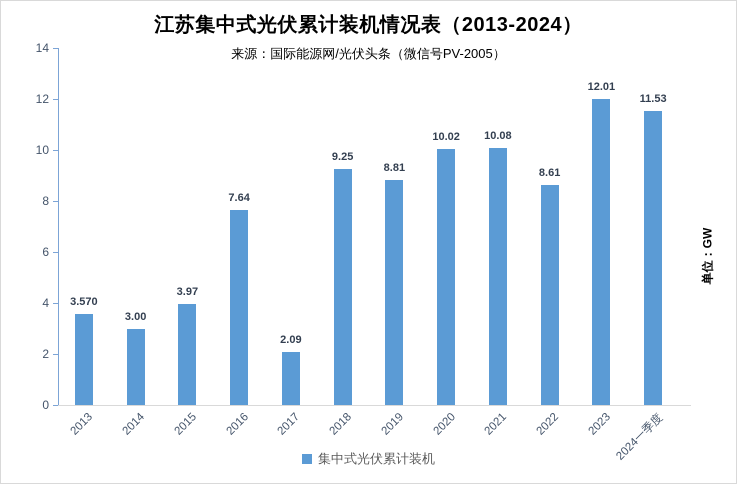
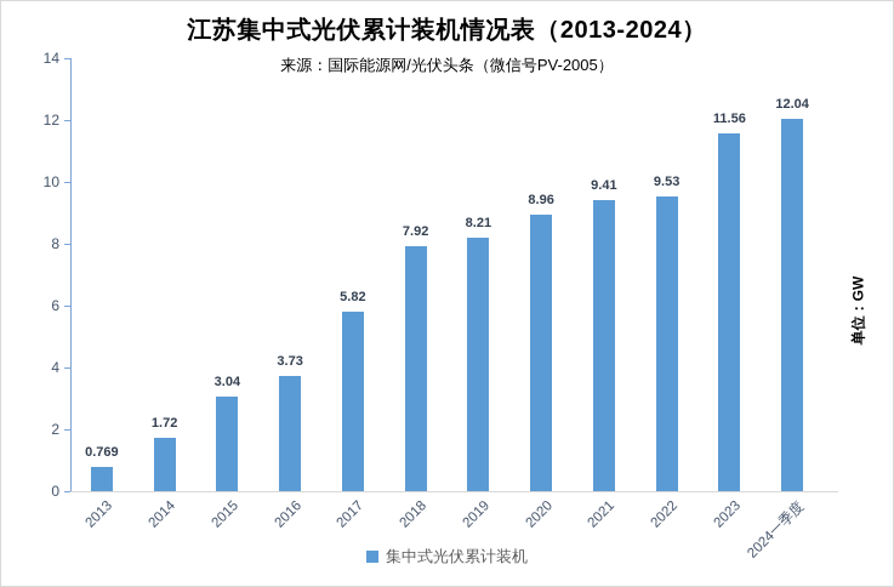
2013: 3.570 -> 0.769
2014: 3.00 -> 1.72
2015: 3.97 -> 3.04
2016: 7.64 -> 3.73
2017: 2.09 -> 5.82
2018: 9.25 -> 7.92
2019: 8.81 -> 8.21
2020: 10.02 -> 8.96
2021: 10.08 -> 9.41
2022: 8.61 -> 9.53
2023: 12.01 -> 11.56
2024一季度: 11.53 -> 12.04
